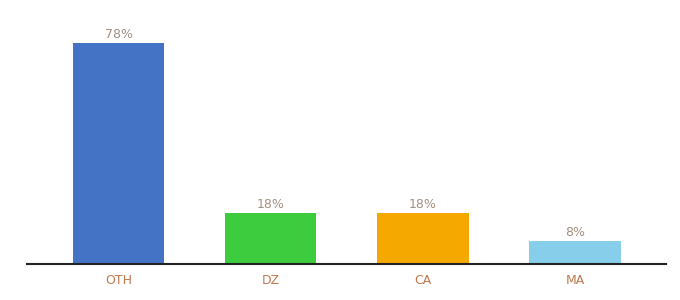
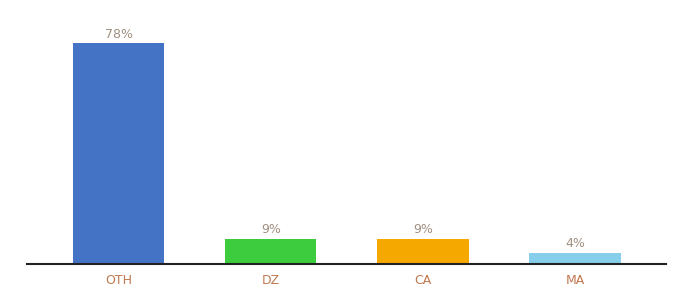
DZ: 18% -> 9%
CA: 18% -> 9%
MA: 8% -> 4%
